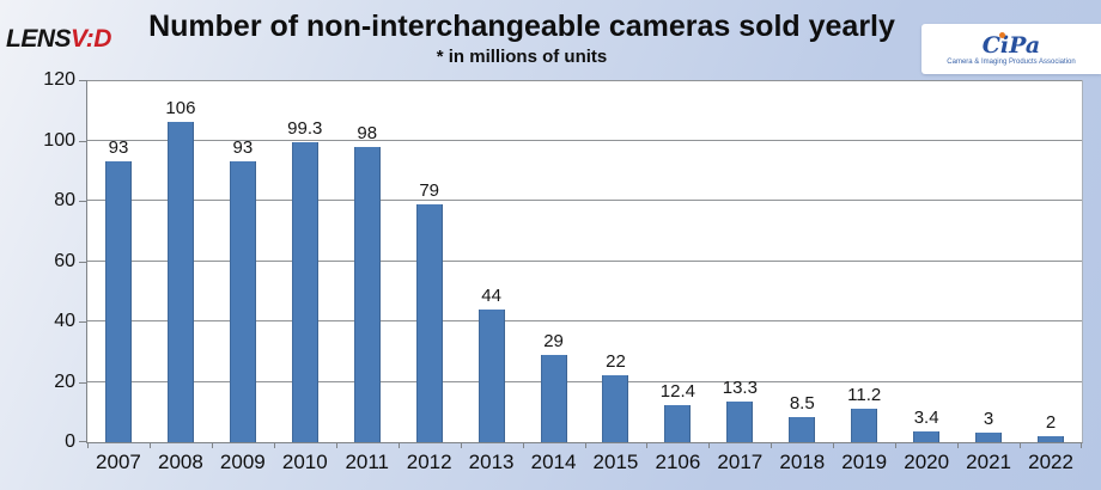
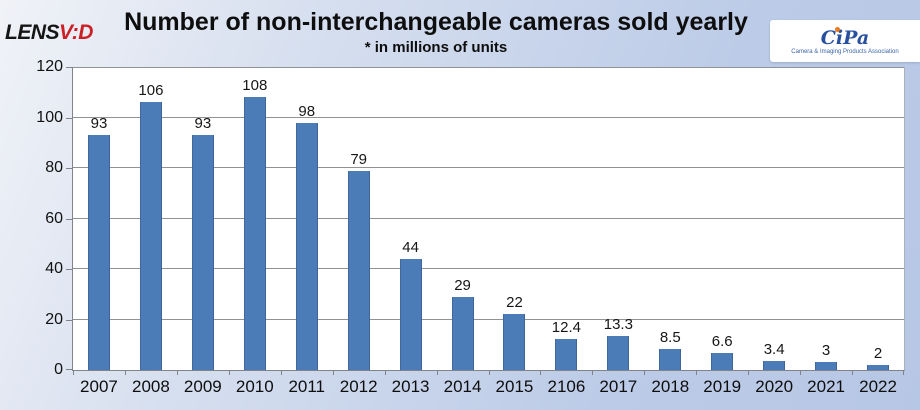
2010: 99.3 -> 108
2019: 11.2 -> 6.6
